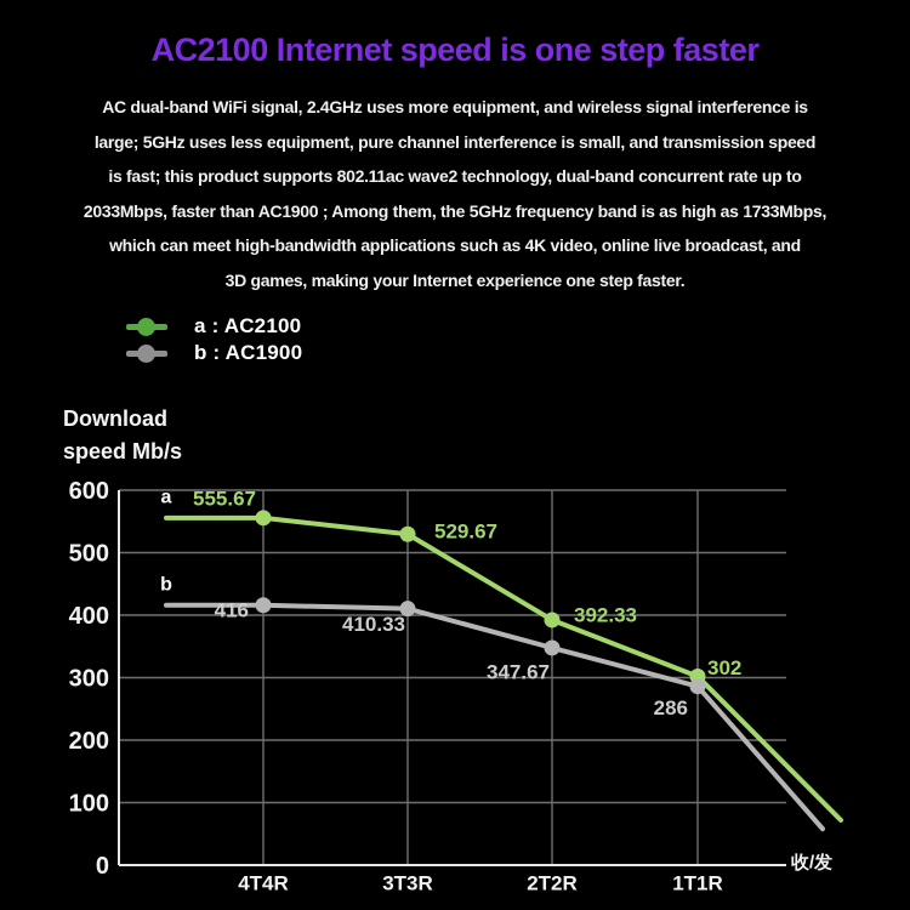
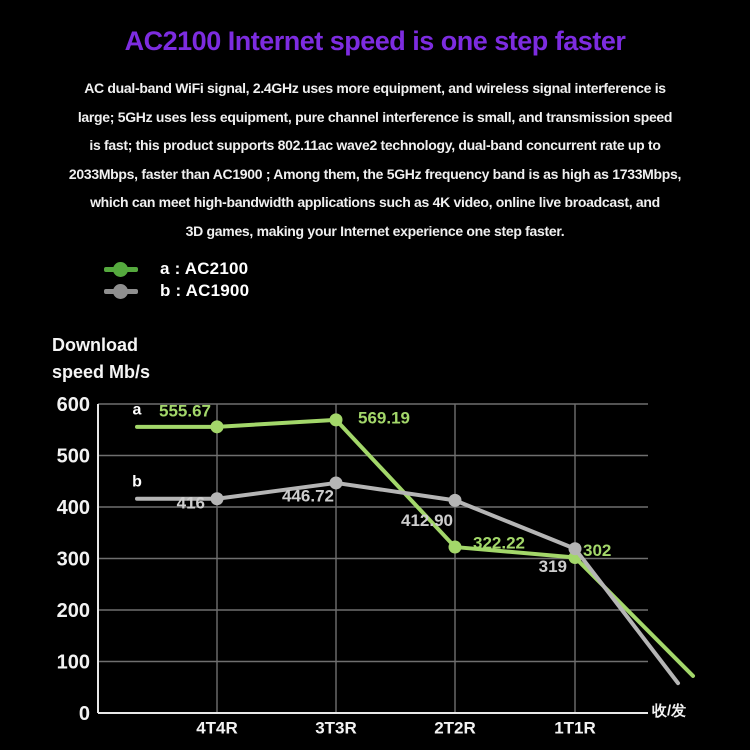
a : AC2100/3T3R: 529.67 -> 569.19
b : AC1900/3T3R: 410.33 -> 446.72
a : AC2100/2T2R: 392.33 -> 322.22
b : AC1900/2T2R: 347.67 -> 412.90
b : AC1900/1T1R: 286 -> 319
